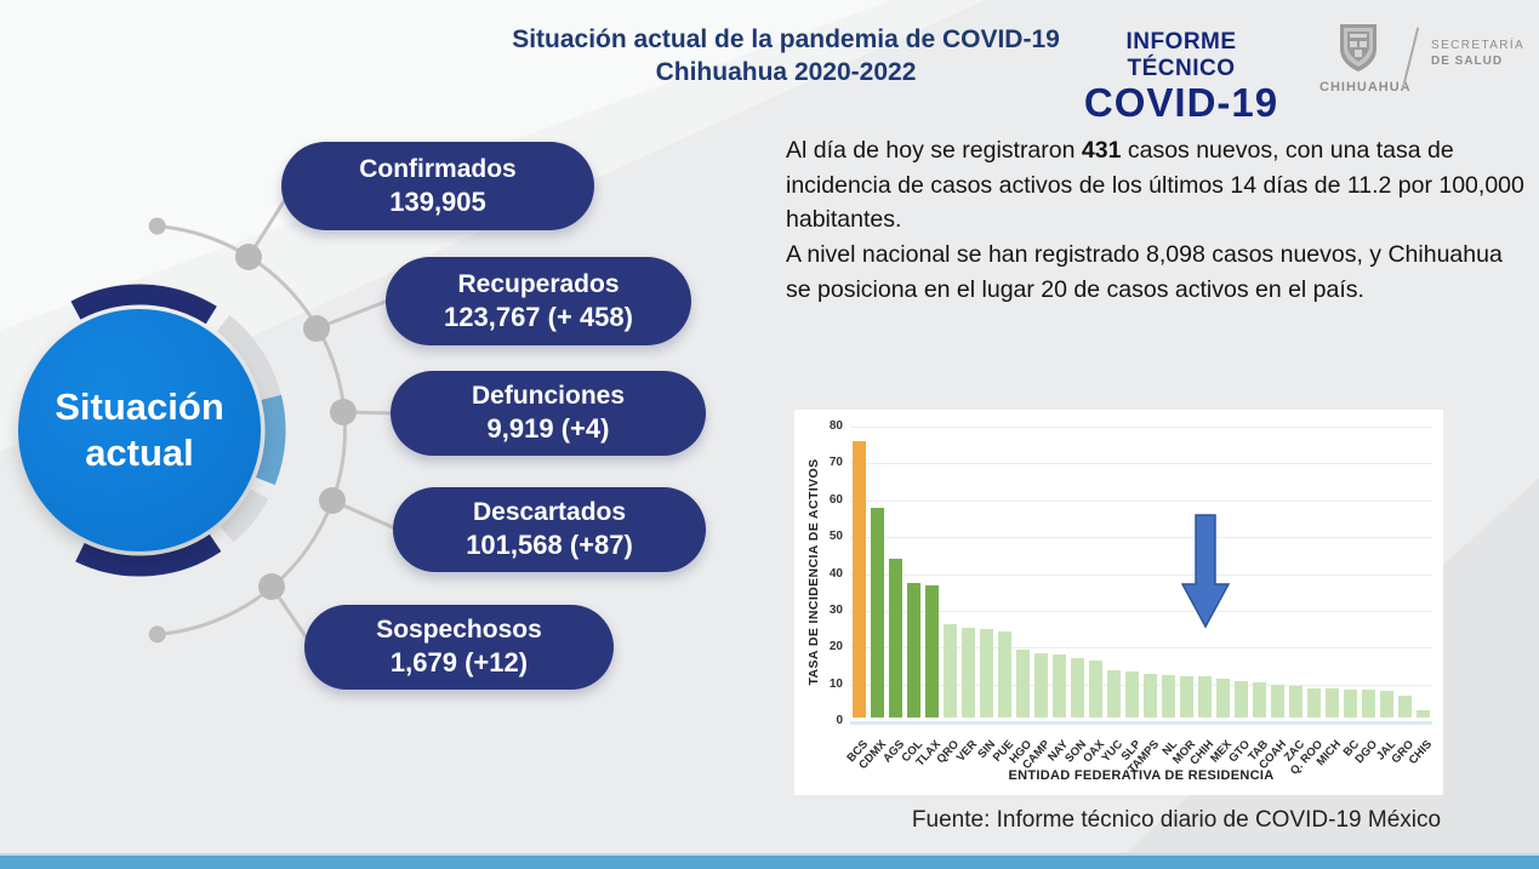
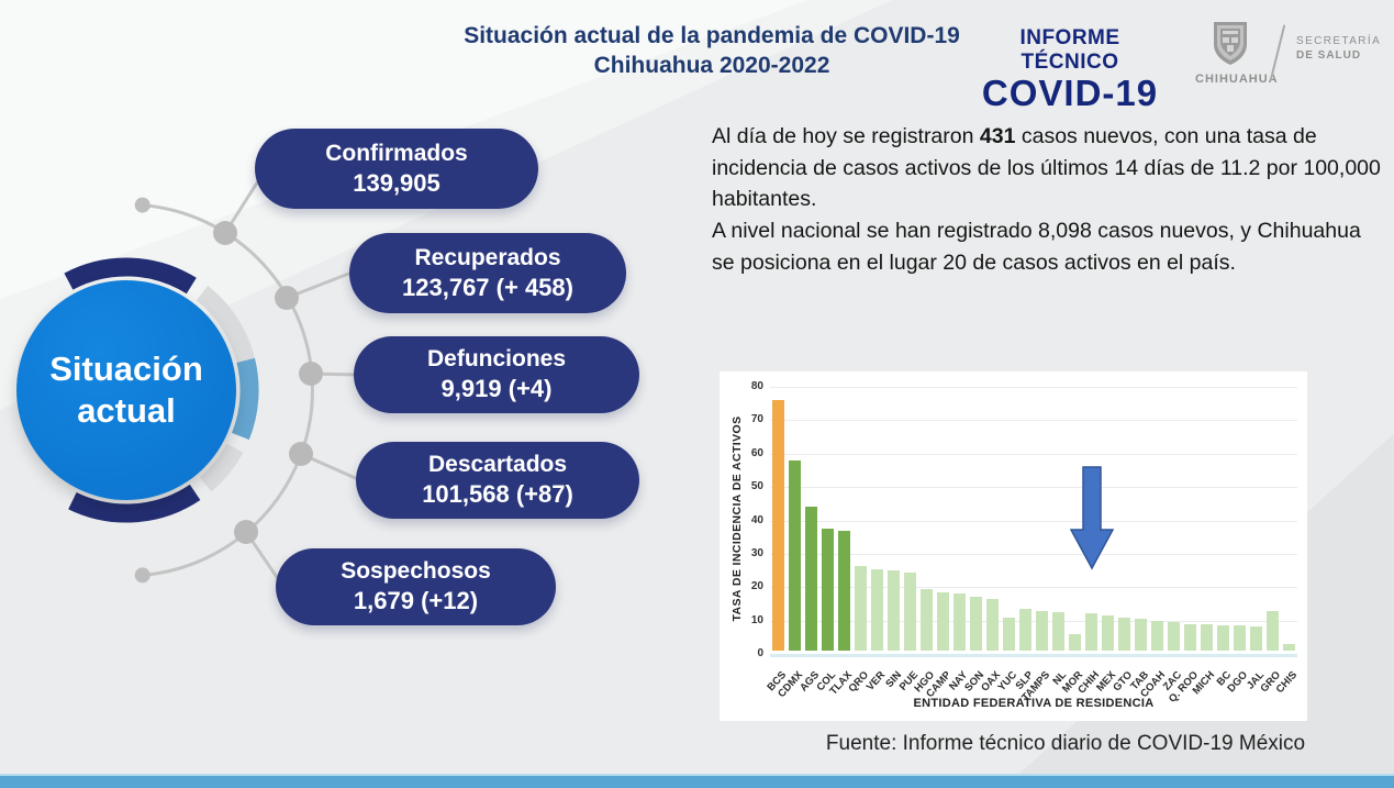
YUC: 13 -> 10
MOR: 11 -> 5
GRO: 6 -> 12
